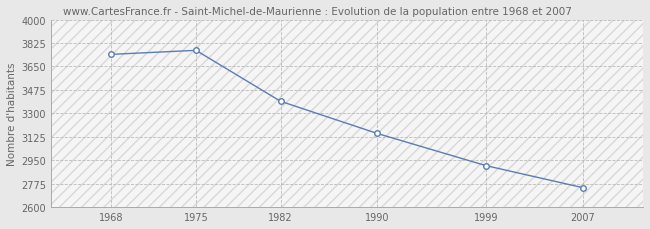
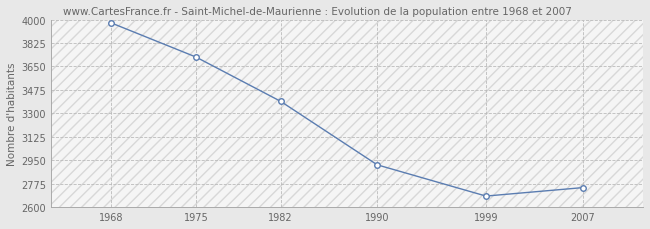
1968: 3740 -> 3970
1975: 3770 -> 3720
1990: 3150 -> 2920
1999: 2910 -> 2680
